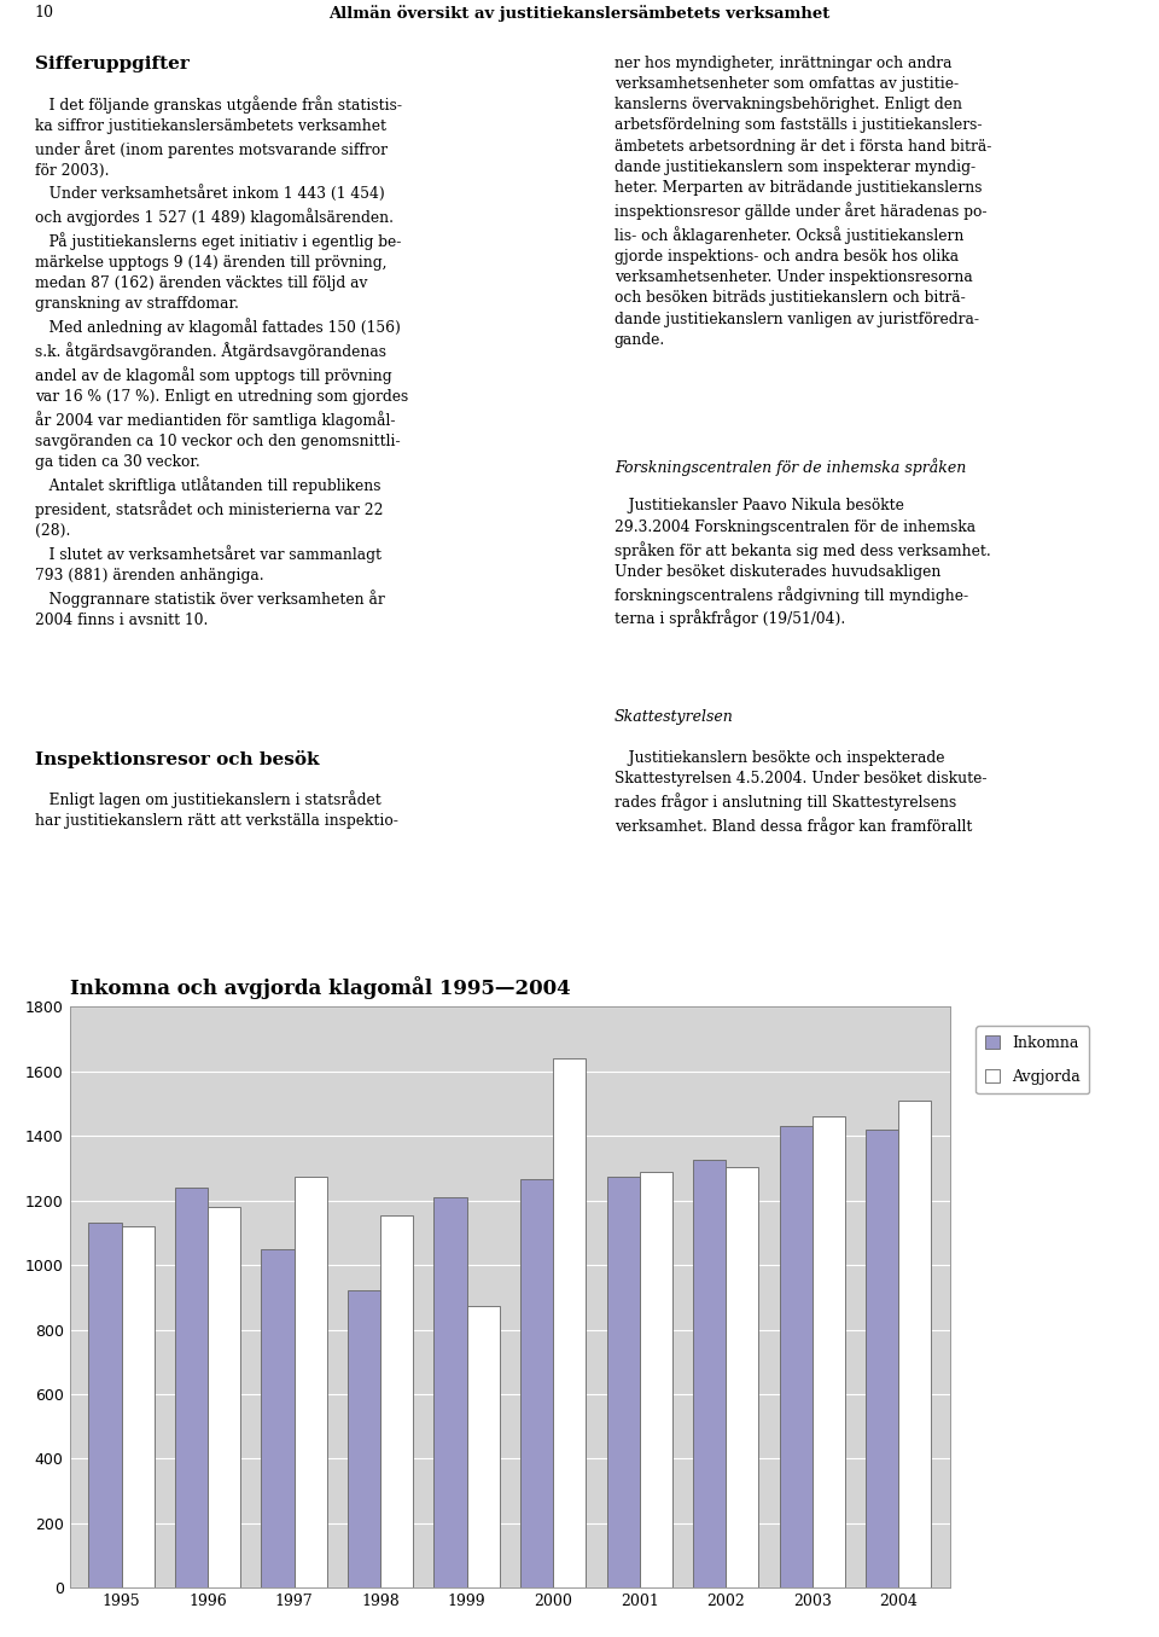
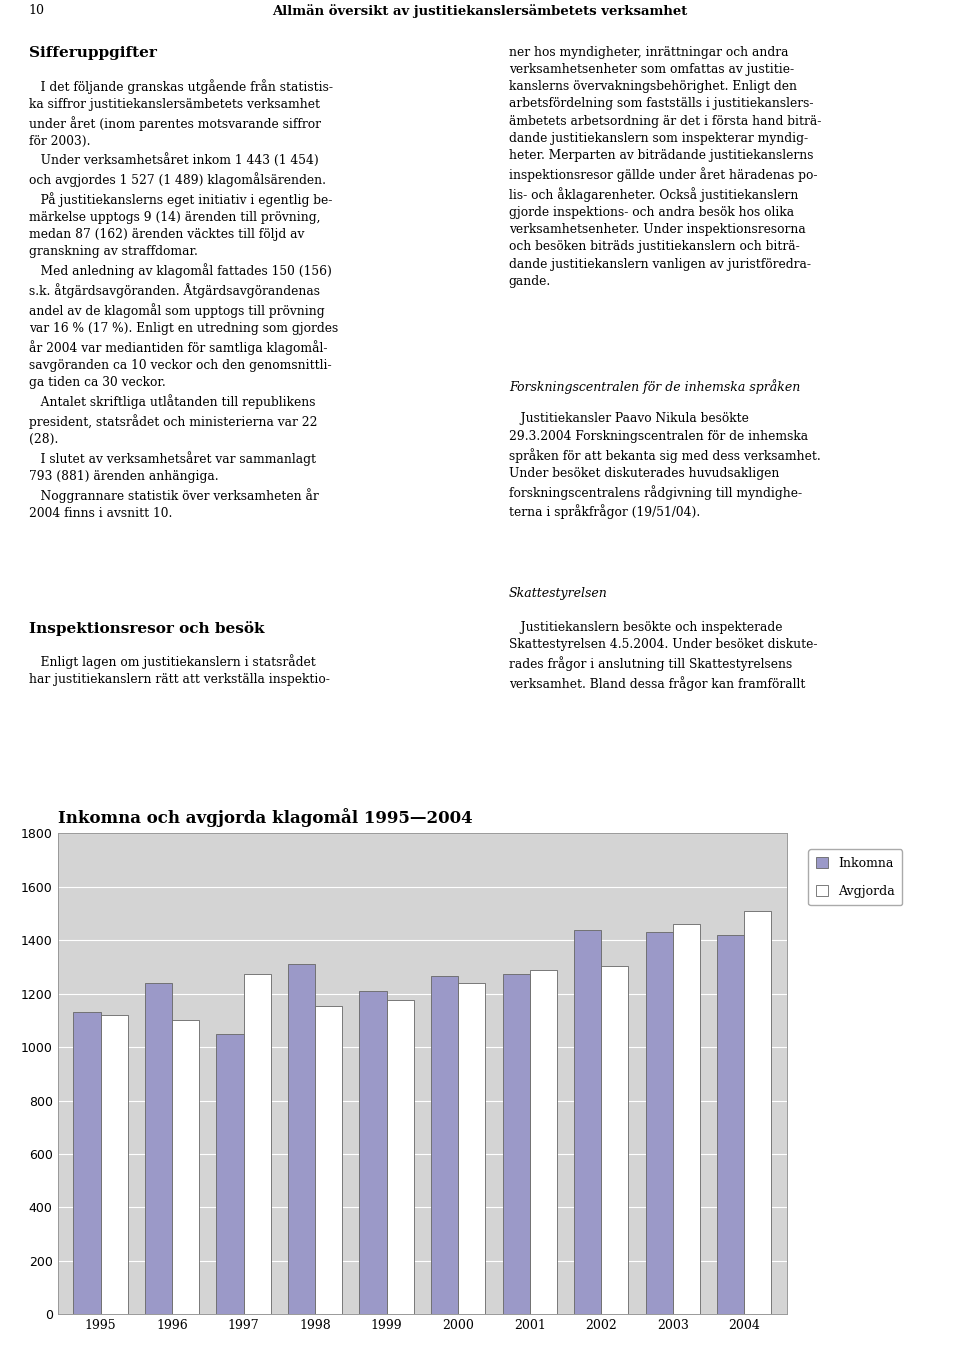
Avgjorda/1996: 1180 -> 1100
Inkomna/1998: 920 -> 1310
Avgjorda/1999: 875 -> 1175
Avgjorda/2000: 1640 -> 1240
Inkomna/2002: 1325 -> 1440
